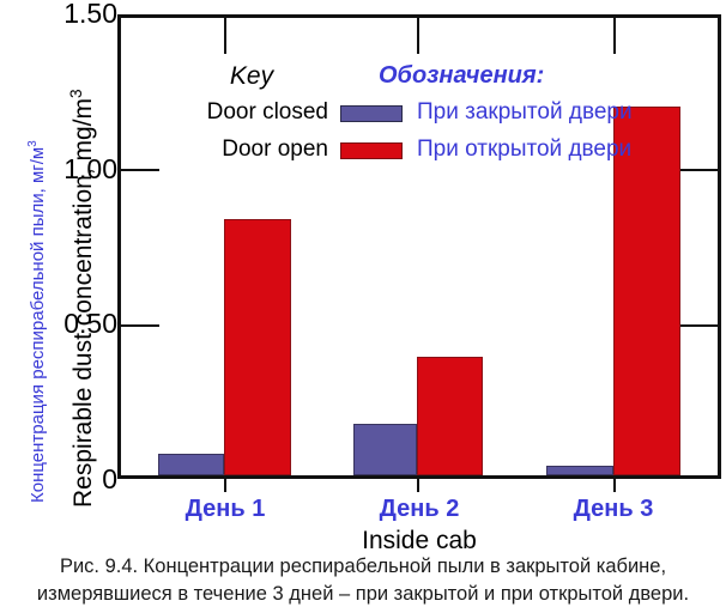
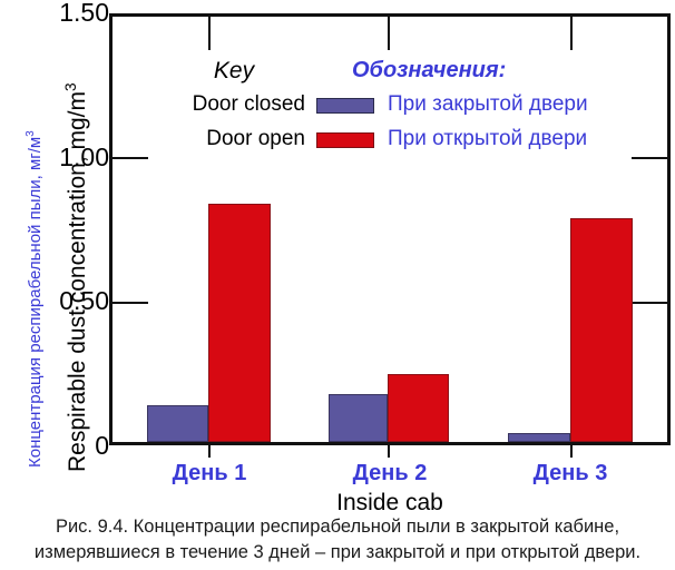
Door closed/День 1: 0.07 -> 0.13
Door open/День 2: 0.39 -> 0.24
Door open/День 3: 1.21 -> 0.79
